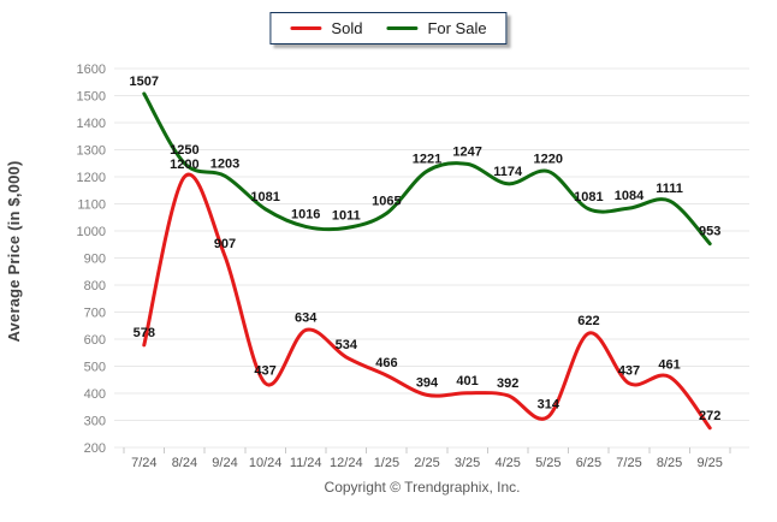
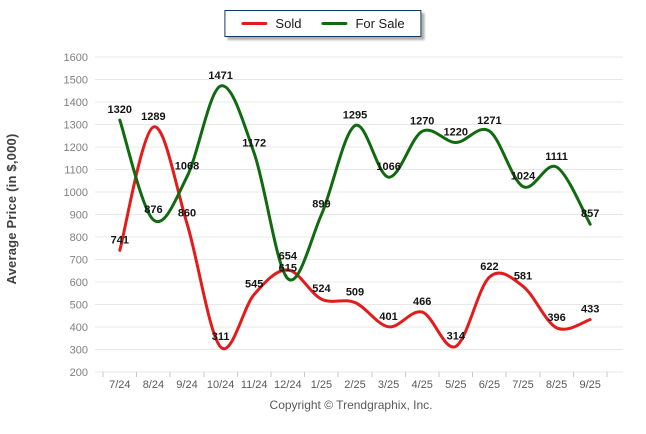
Sold/7/24: 578 -> 741
For Sale/7/24: 1507 -> 1320
Sold/8/24: 1200 -> 1289
For Sale/8/24: 1250 -> 876
Sold/9/24: 907 -> 860
For Sale/9/24: 1203 -> 1068
Sold/10/24: 437 -> 311
For Sale/10/24: 1081 -> 1471
Sold/11/24: 634 -> 545
For Sale/11/24: 1016 -> 1172
Sold/12/24: 534 -> 654
For Sale/12/24: 1011 -> 615
Sold/1/25: 466 -> 524
For Sale/1/25: 1065 -> 899
Sold/2/25: 394 -> 509
For Sale/2/25: 1221 -> 1295
For Sale/3/25: 1247 -> 1066
Sold/4/25: 392 -> 466
For Sale/4/25: 1174 -> 1270
For Sale/6/25: 1081 -> 1271
Sold/7/25: 437 -> 581
For Sale/7/25: 1084 -> 1024
Sold/8/25: 461 -> 396
Sold/9/25: 272 -> 433
For Sale/9/25: 953 -> 857
